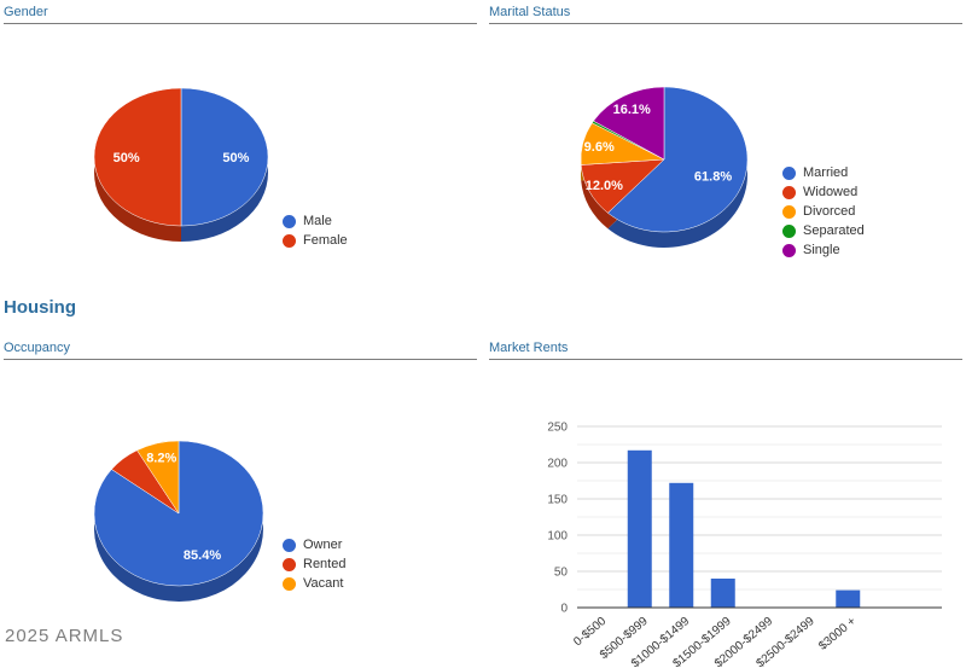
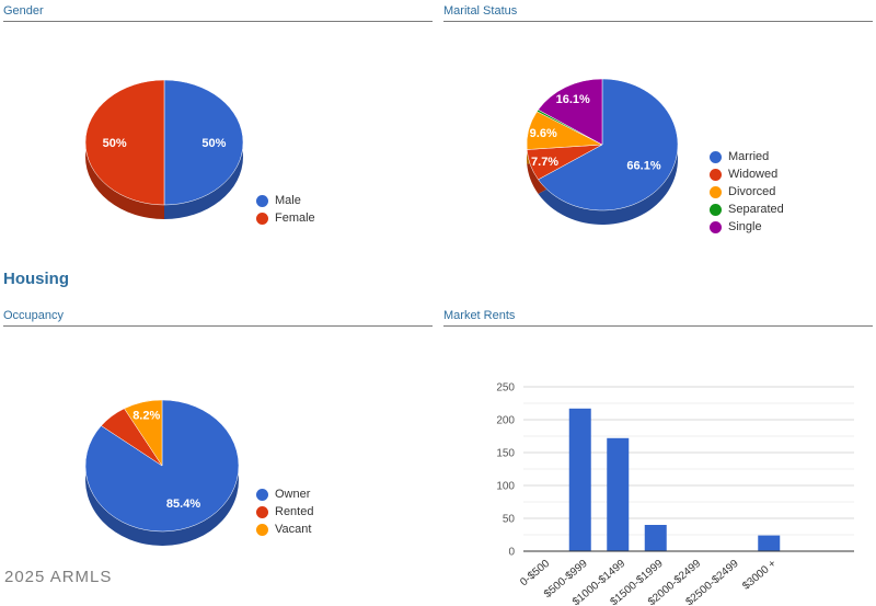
Marital Status/Married: 61.8% -> 66.1%
Marital Status/Widowed: 12.0% -> 7.7%
